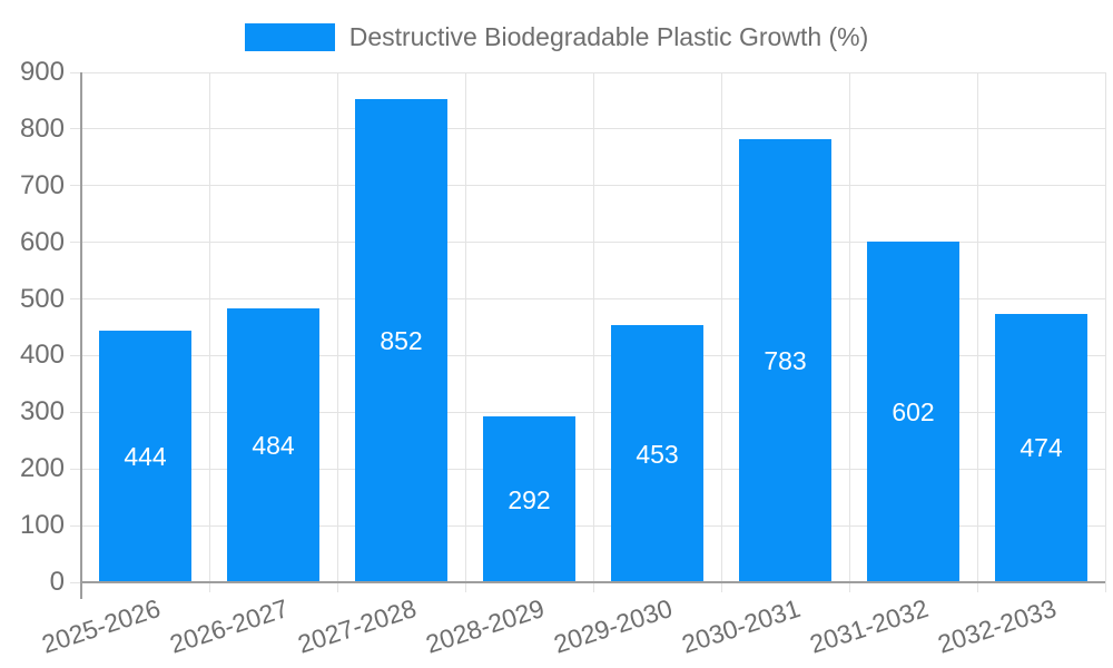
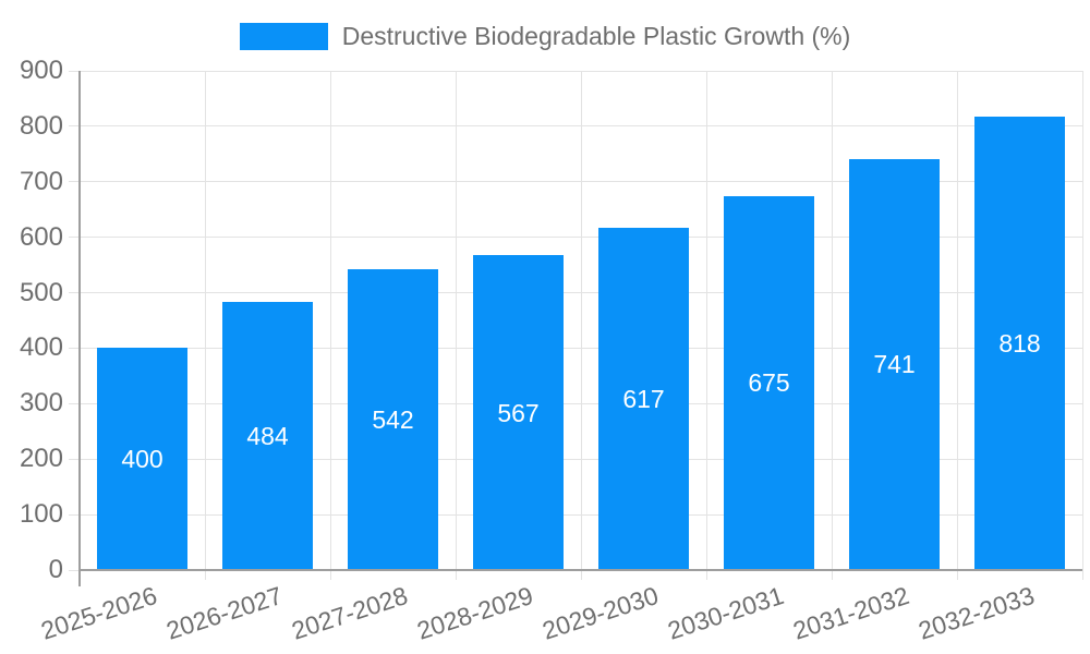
2025-2026: 444 -> 400
2027-2028: 852 -> 542
2028-2029: 292 -> 567
2029-2030: 453 -> 617
2030-2031: 783 -> 675
2031-2032: 602 -> 741
2032-2033: 474 -> 818
